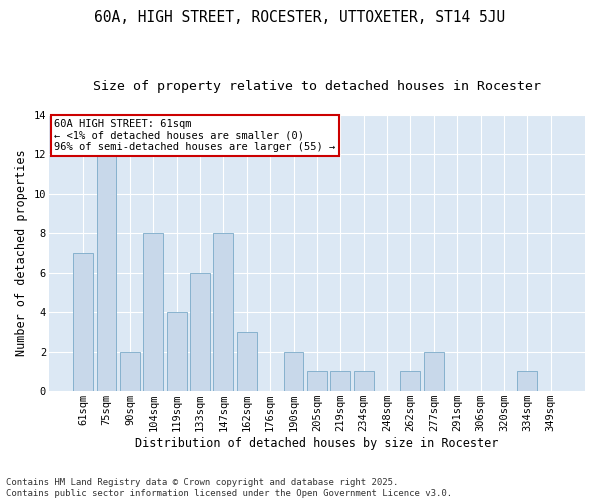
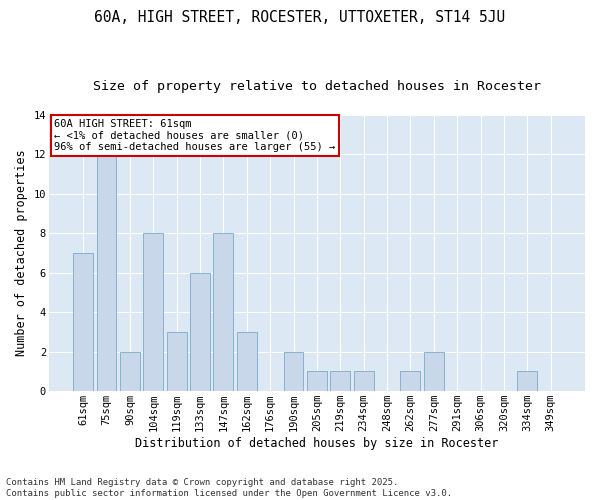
119sqm: 4 -> 3
